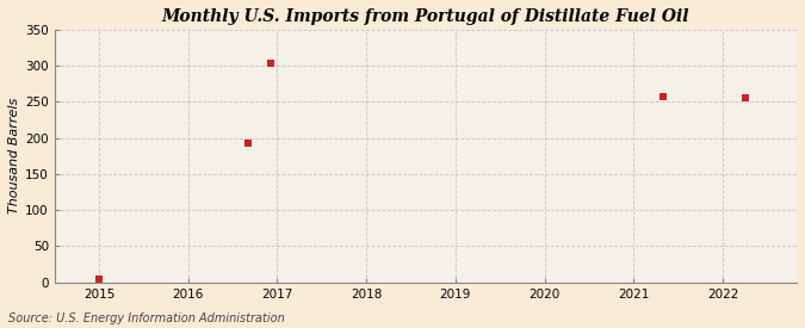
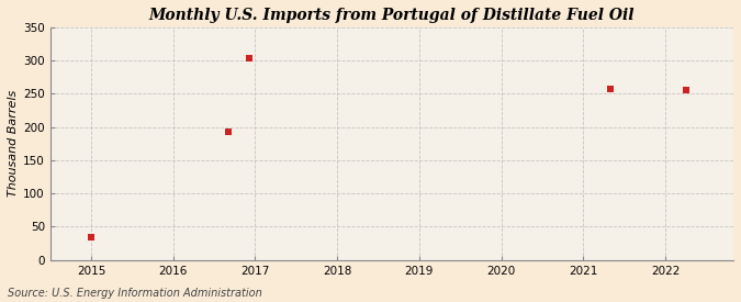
2015: 5 -> 34
